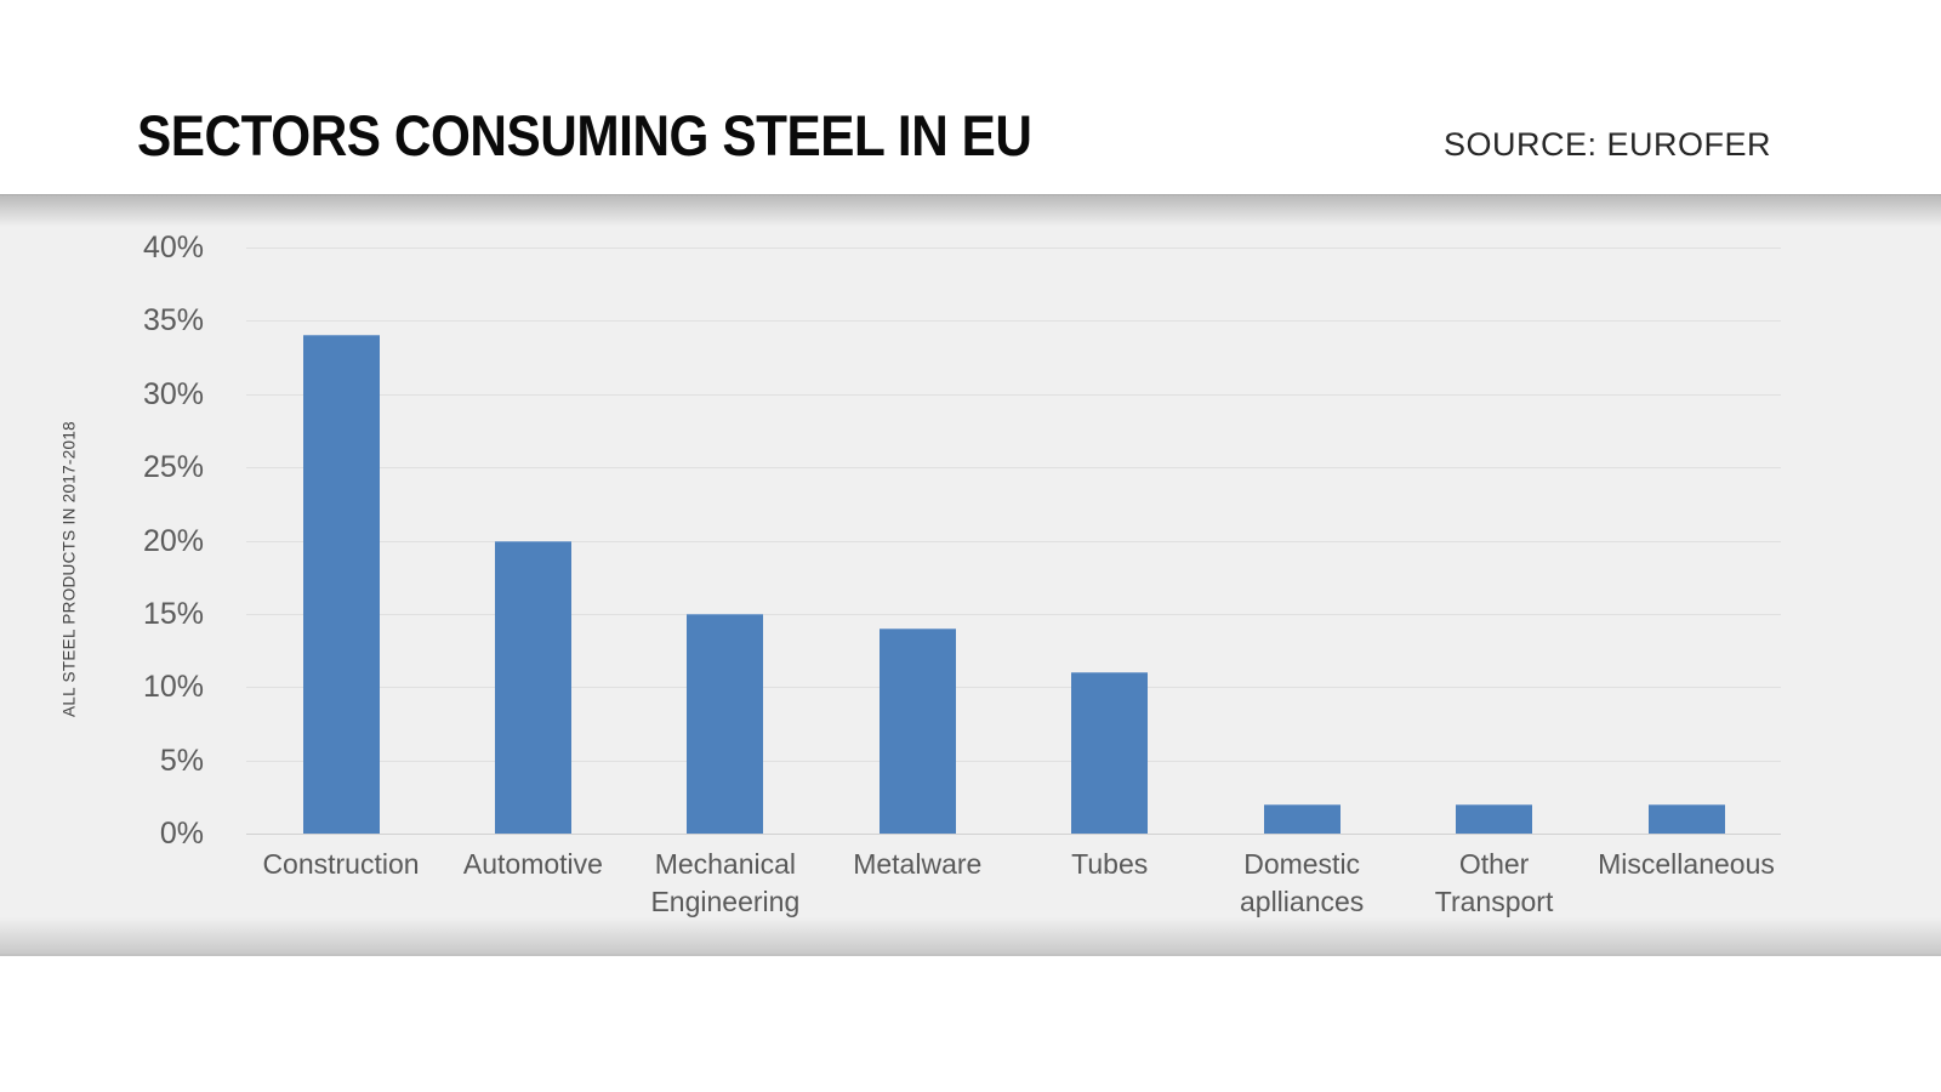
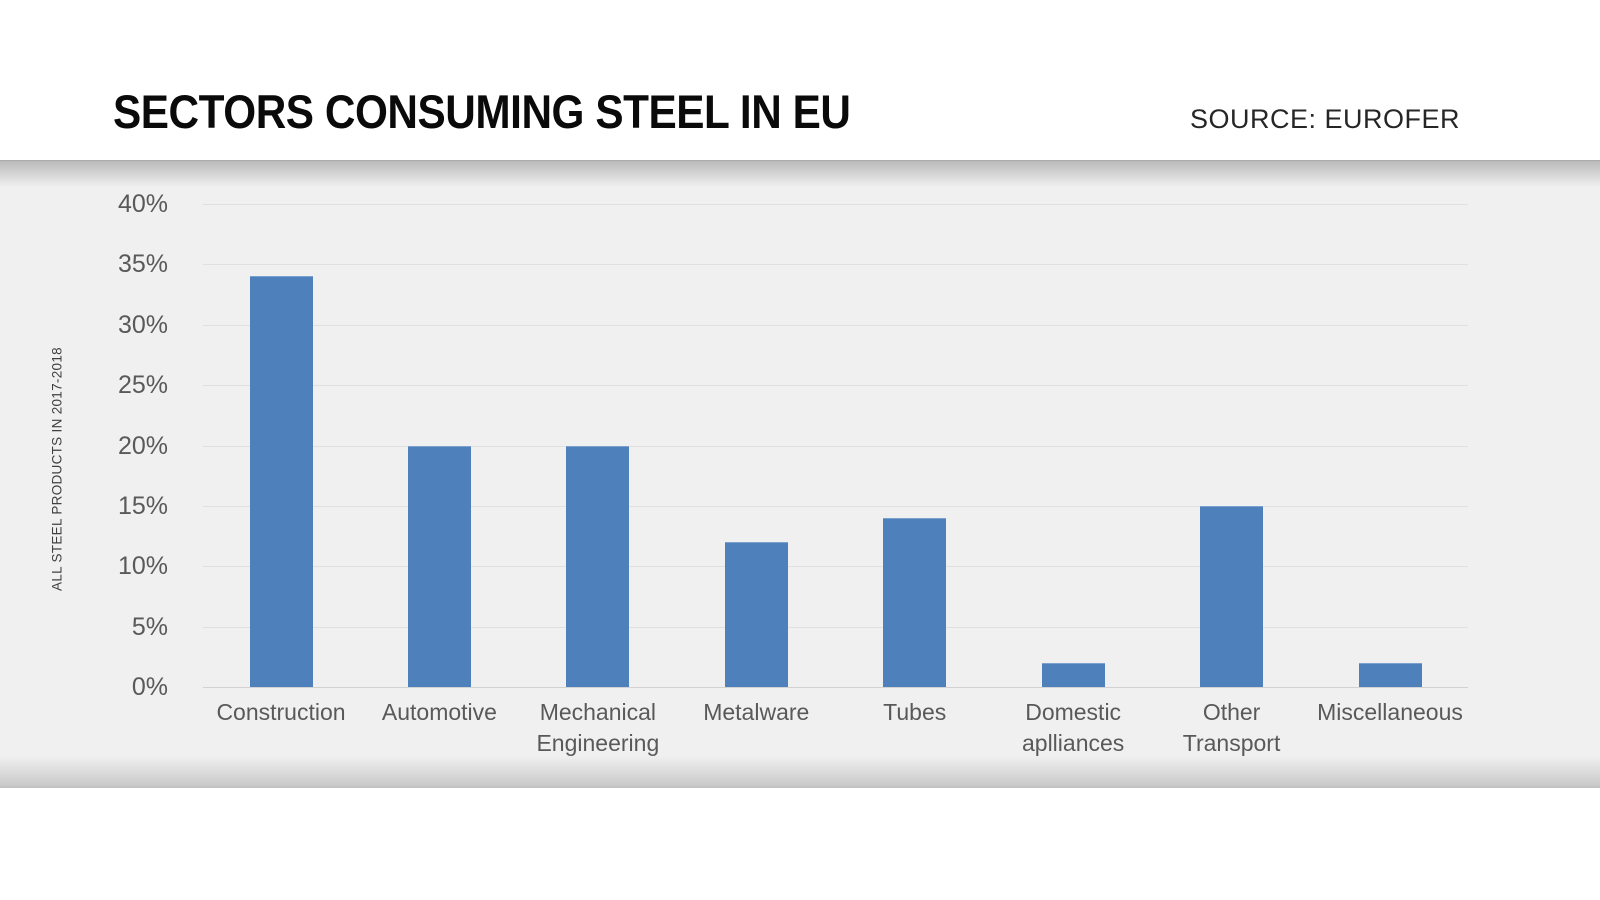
Mechanical Engineering: 15% -> 20%
Metalware: 14% -> 12%
Tubes: 11% -> 14%
Other Transport: 2% -> 15%
